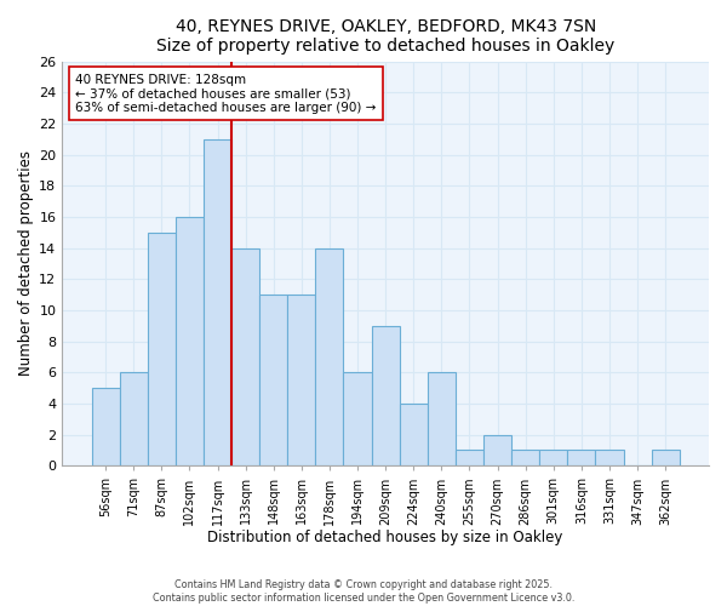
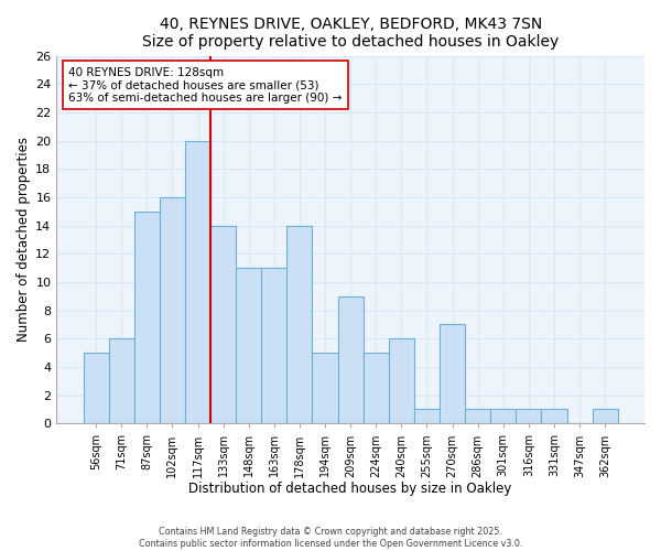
117sqm: 21 -> 20
194sqm: 6 -> 5
224sqm: 4 -> 5
270sqm: 2 -> 7
